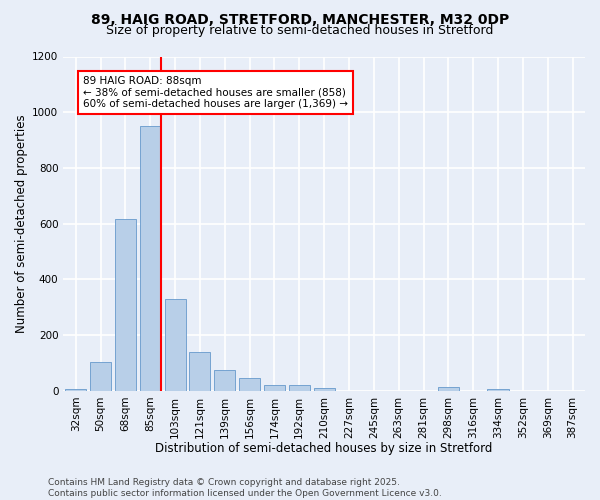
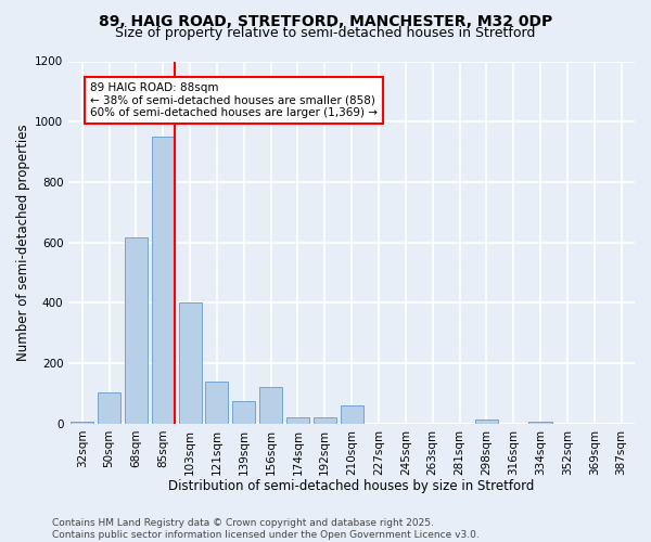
103sqm: 330 -> 400
156sqm: 45 -> 120
210sqm: 12 -> 60
